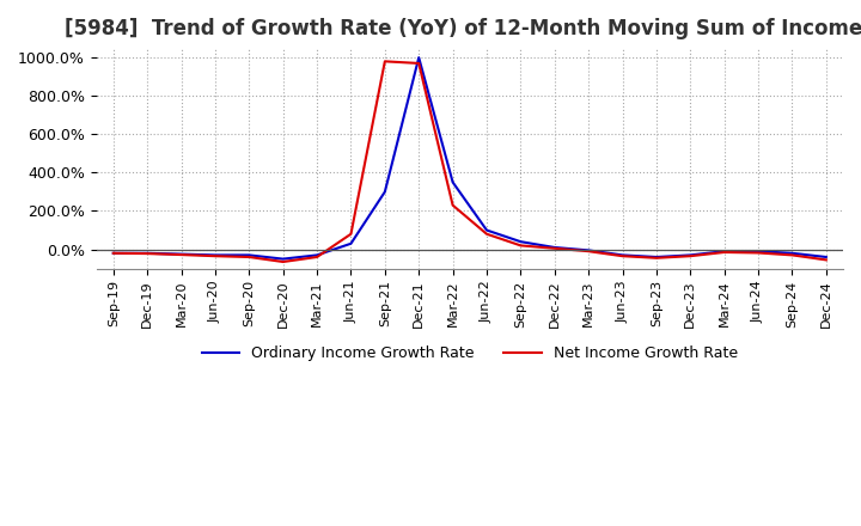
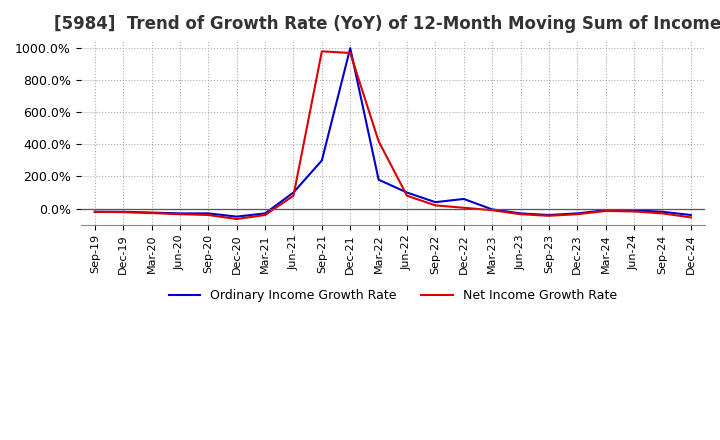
Ordinary Income Growth Rate/Jun-21: 30% -> 100%
Ordinary Income Growth Rate/Mar-22: 350% -> 180%
Net Income Growth Rate/Mar-22: 230% -> 420%
Ordinary Income Growth Rate/Dec-22: 10% -> 60%
